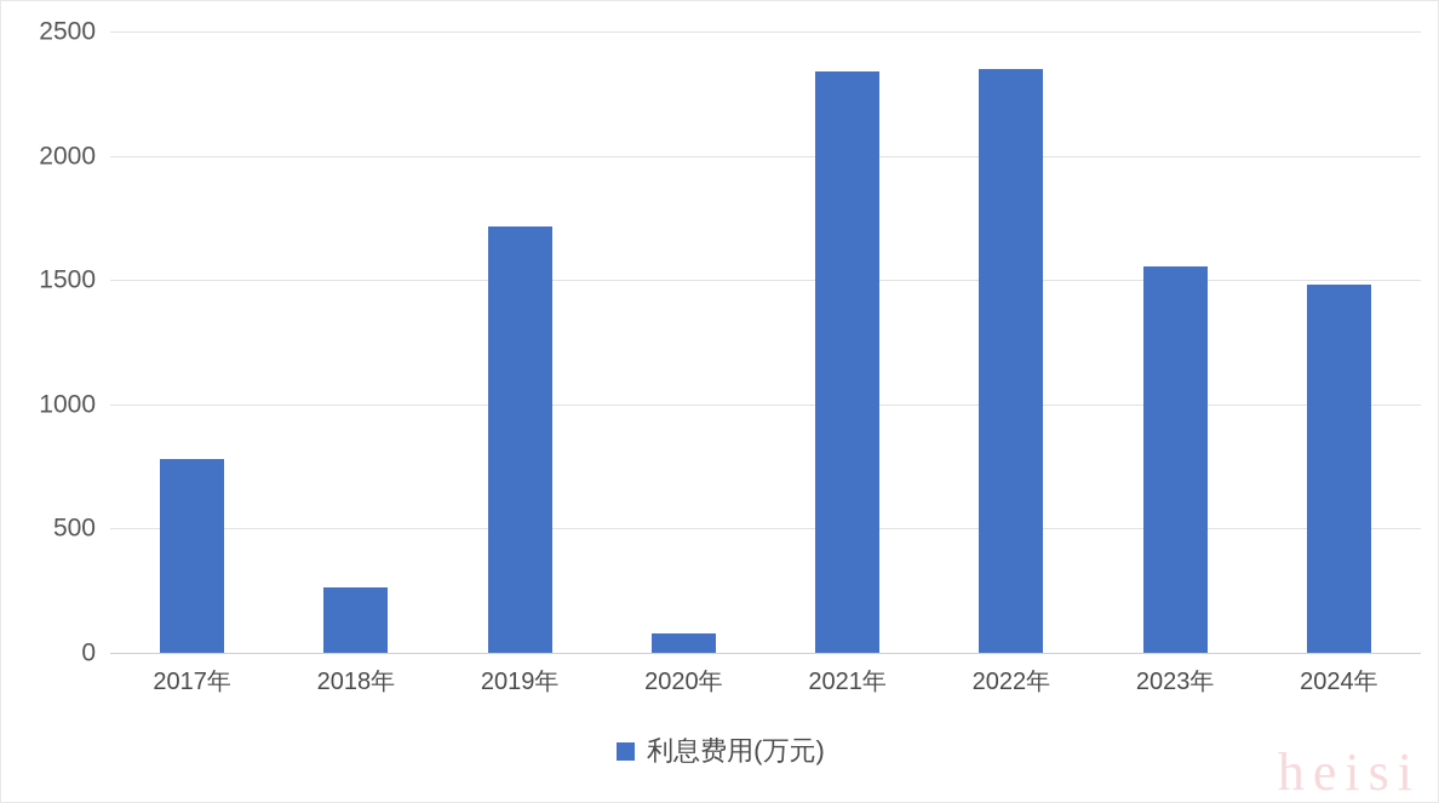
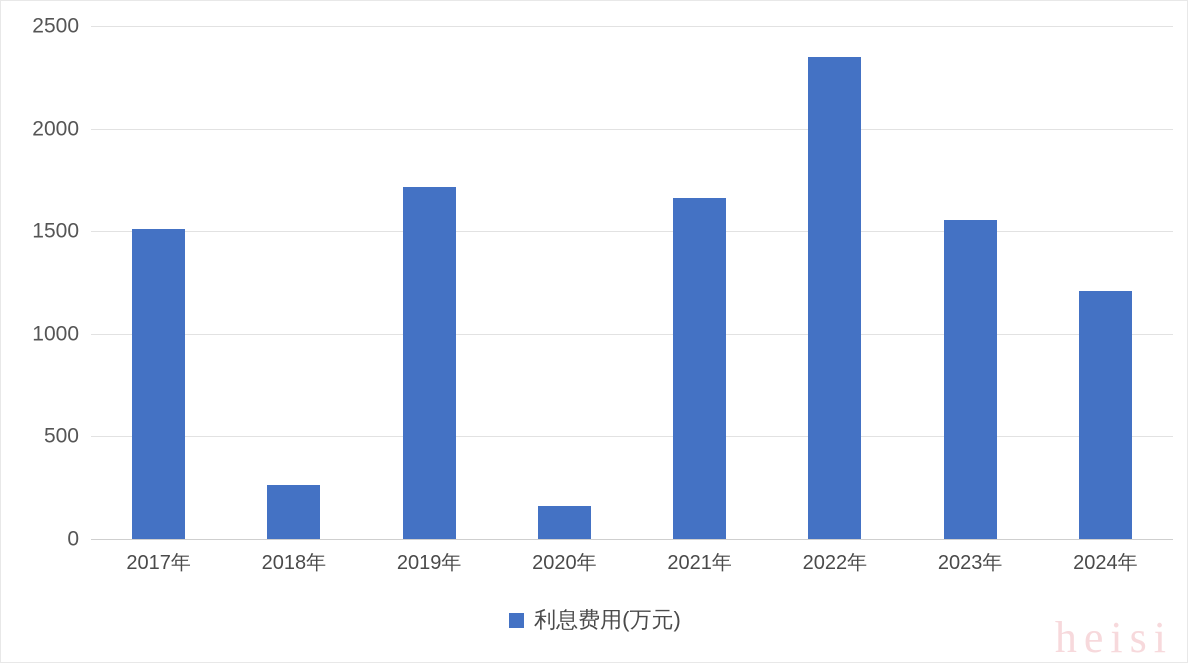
2017年: 780 -> 1510
2020年: 80 -> 160
2021年: 2340 -> 1660
2024年: 1480 -> 1210
